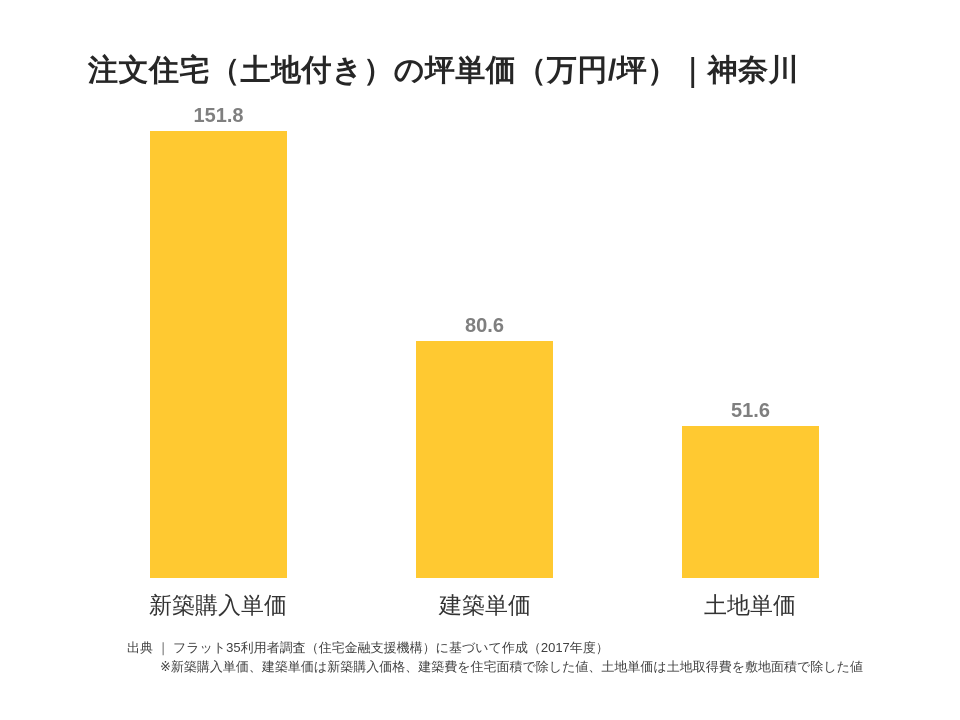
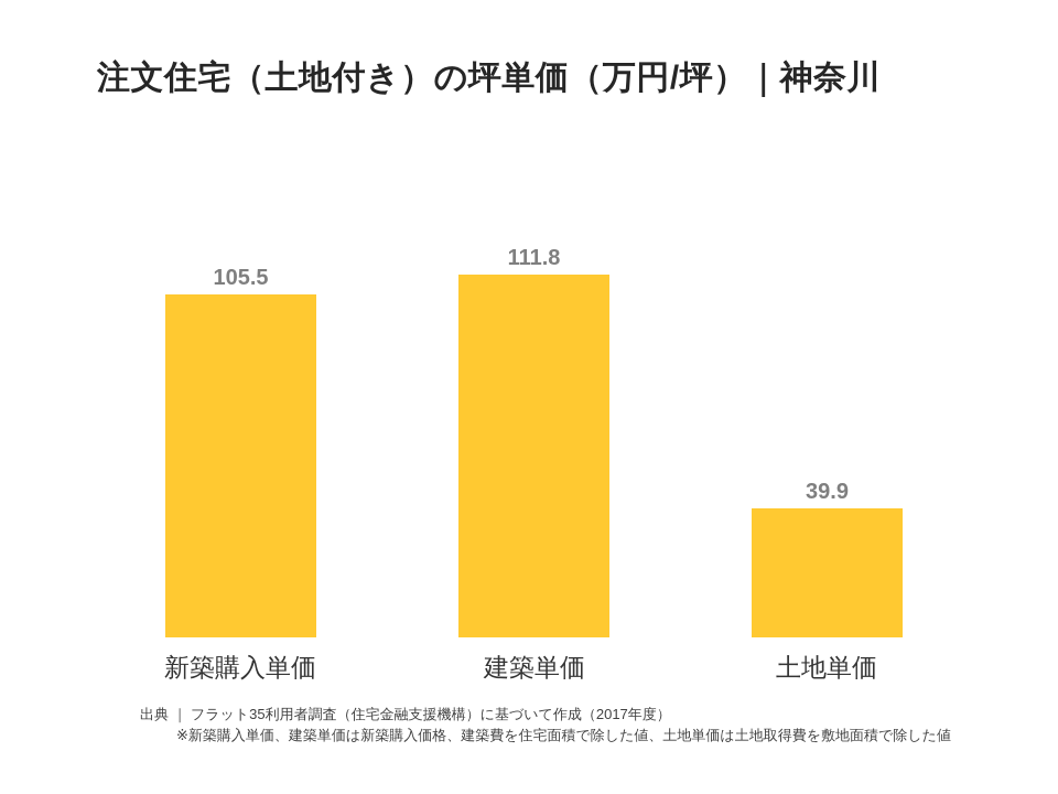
新築購入単価: 151.8 -> 105.5
建築単価: 80.6 -> 111.8
土地単価: 51.6 -> 39.9
